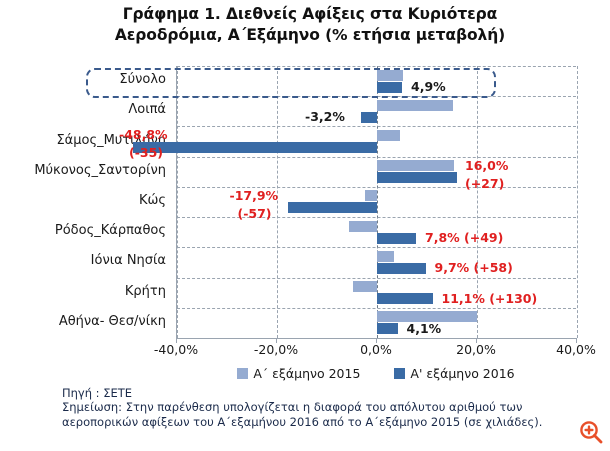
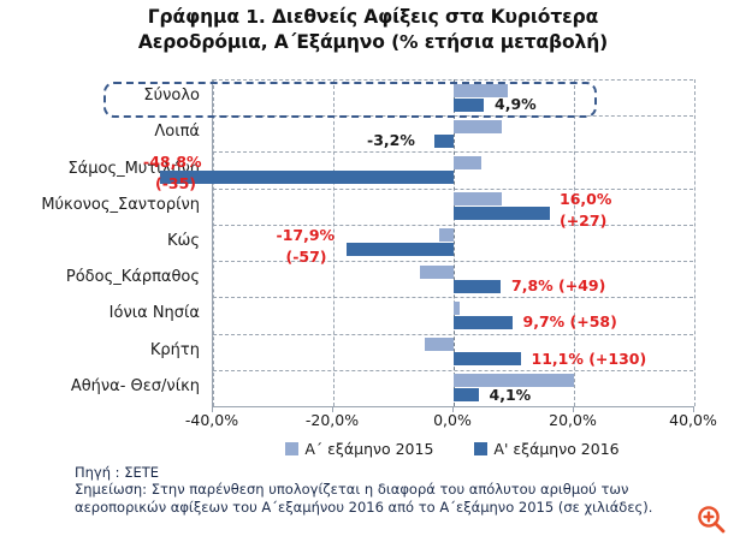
Α΄ εξάμηνο 2015/Σύνολο: 5% -> 9%
Α΄ εξάμηνο 2015/Λοιπά: 15% -> 8%
Α΄ εξάμηνο 2015/Μύκονος_Σαντορίνη: 15% -> 8%
Α΄ εξάμηνο 2015/Ιόνια Νησία: 3% -> 1%
